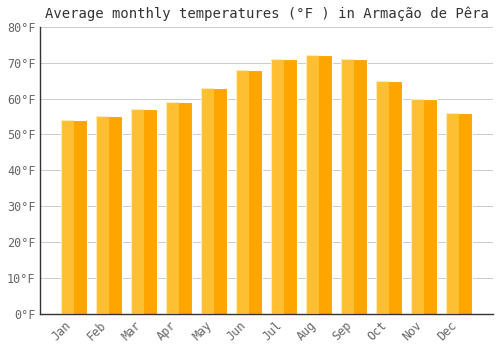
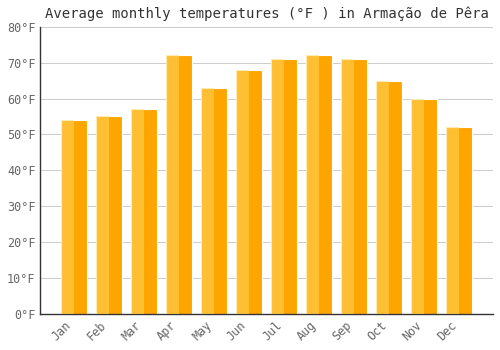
Apr: 59°F -> 72°F
Dec: 56°F -> 52°F
